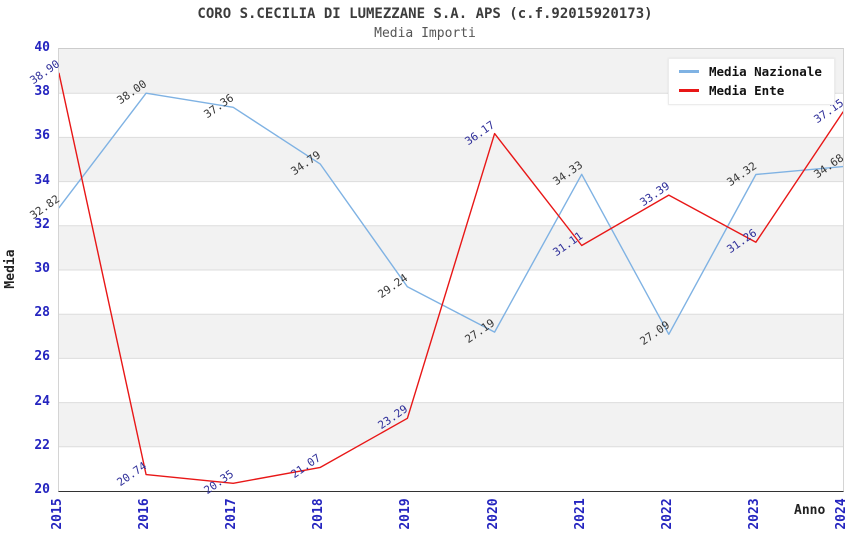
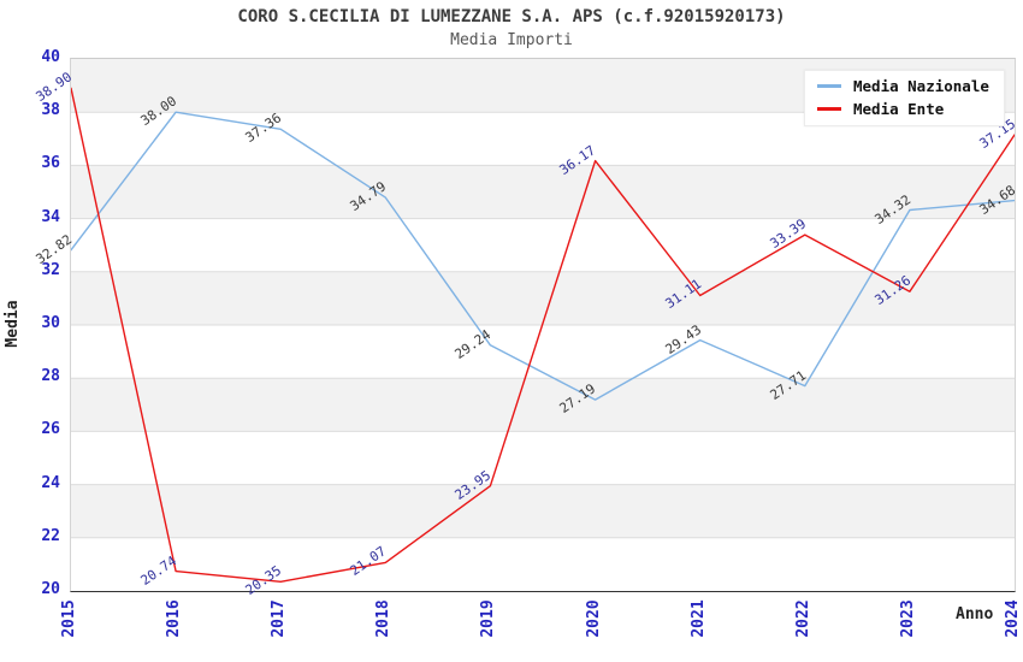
Media Ente/2019: 23.29 -> 23.95
Media Nazionale/2021: 34.33 -> 29.43
Media Nazionale/2022: 27.09 -> 27.71
